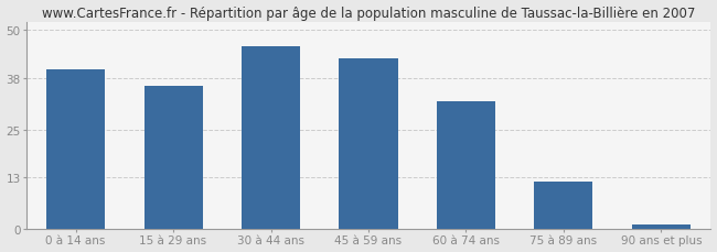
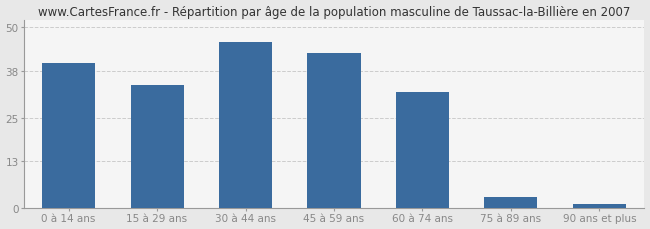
15 à 29 ans: 36 -> 34
75 à 89 ans: 12 -> 3
